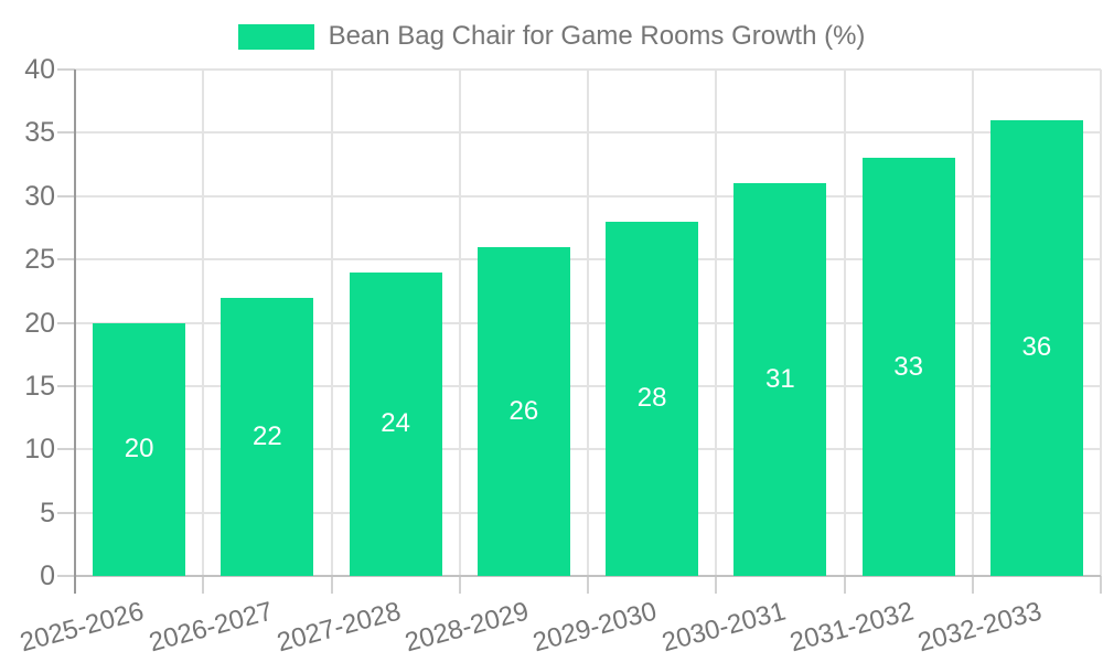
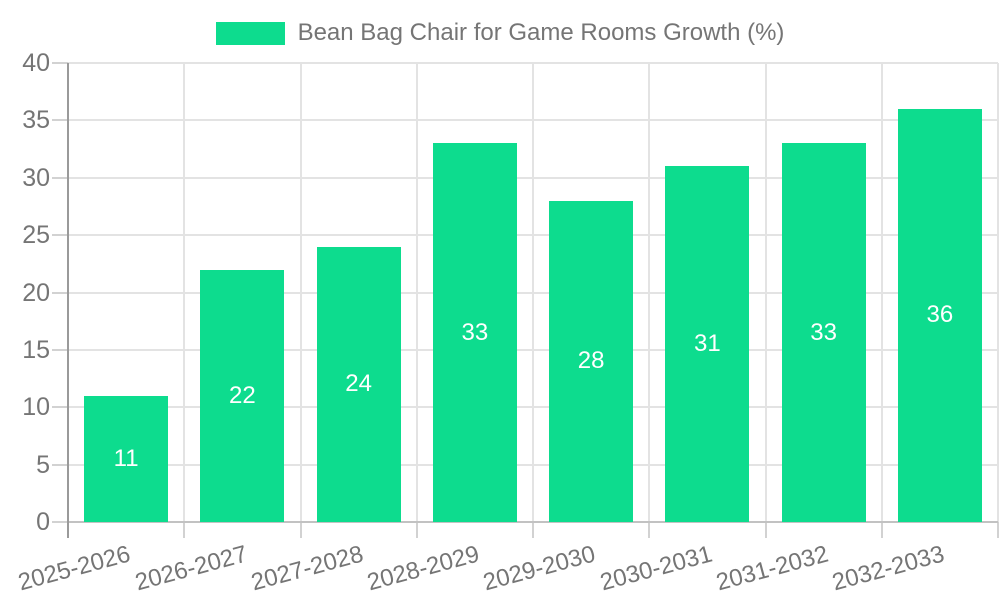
2025-2026: 20 -> 11
2028-2029: 26 -> 33
